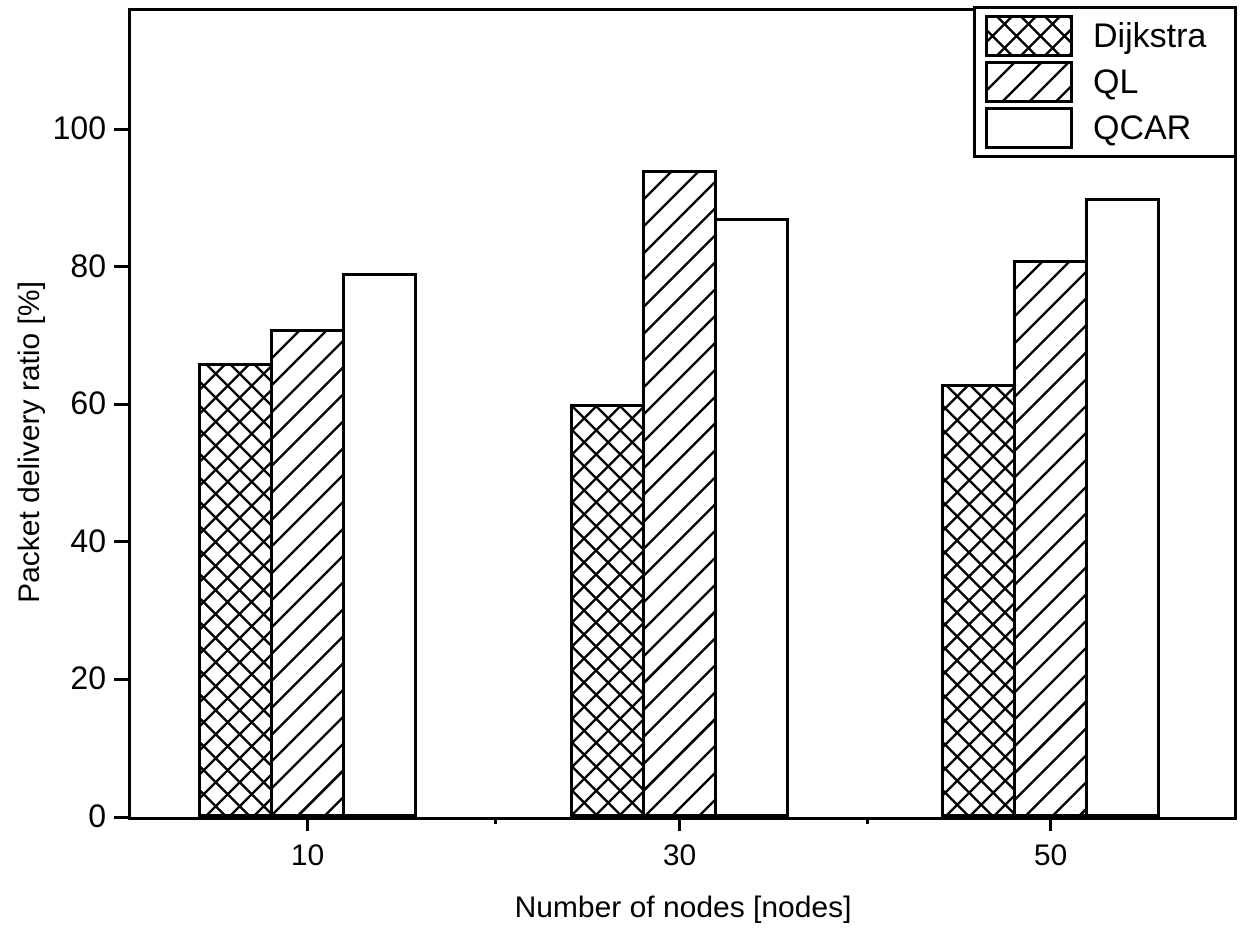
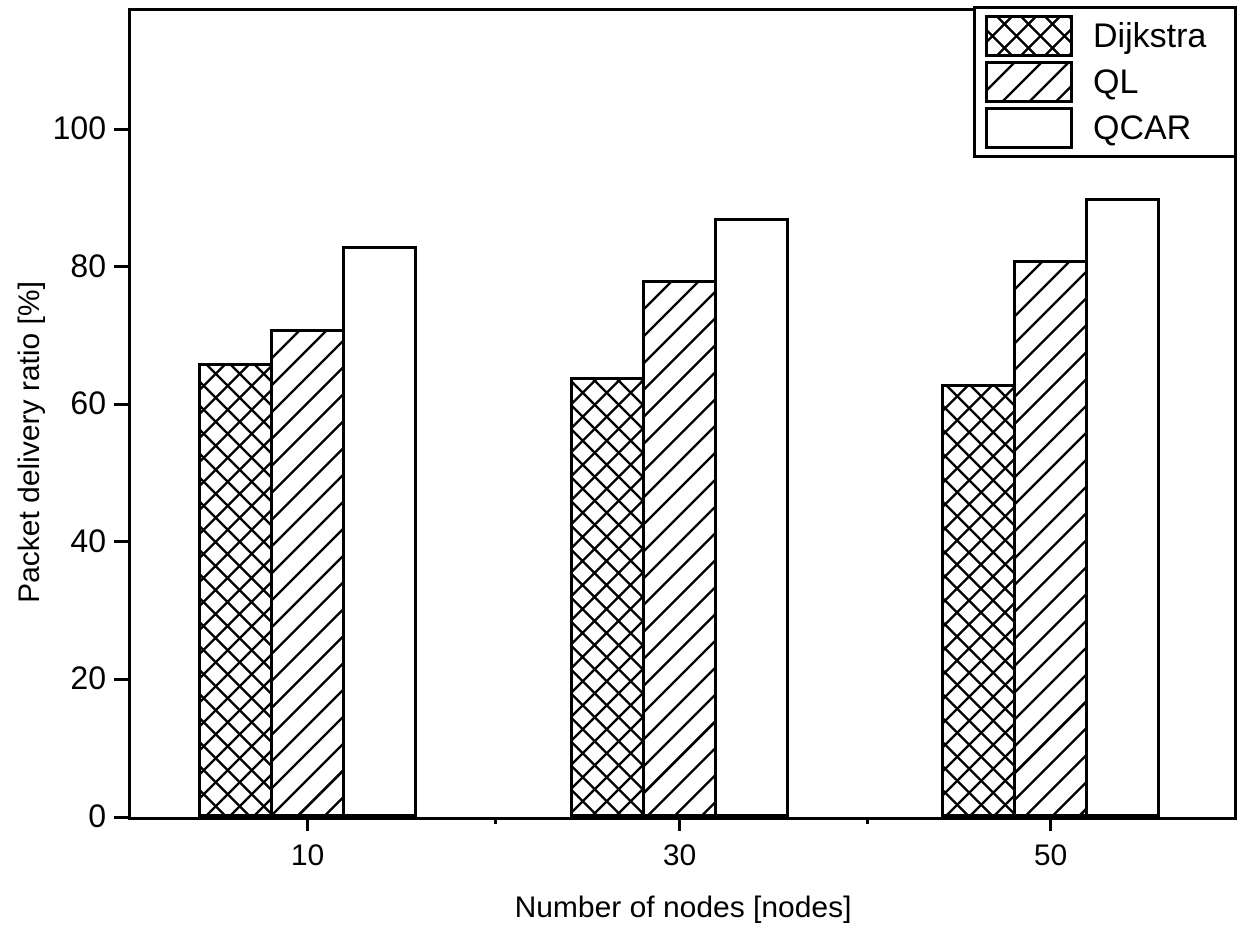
QCAR/10: 79 -> 83
Dijkstra/30: 60 -> 64
QL/30: 94 -> 78
